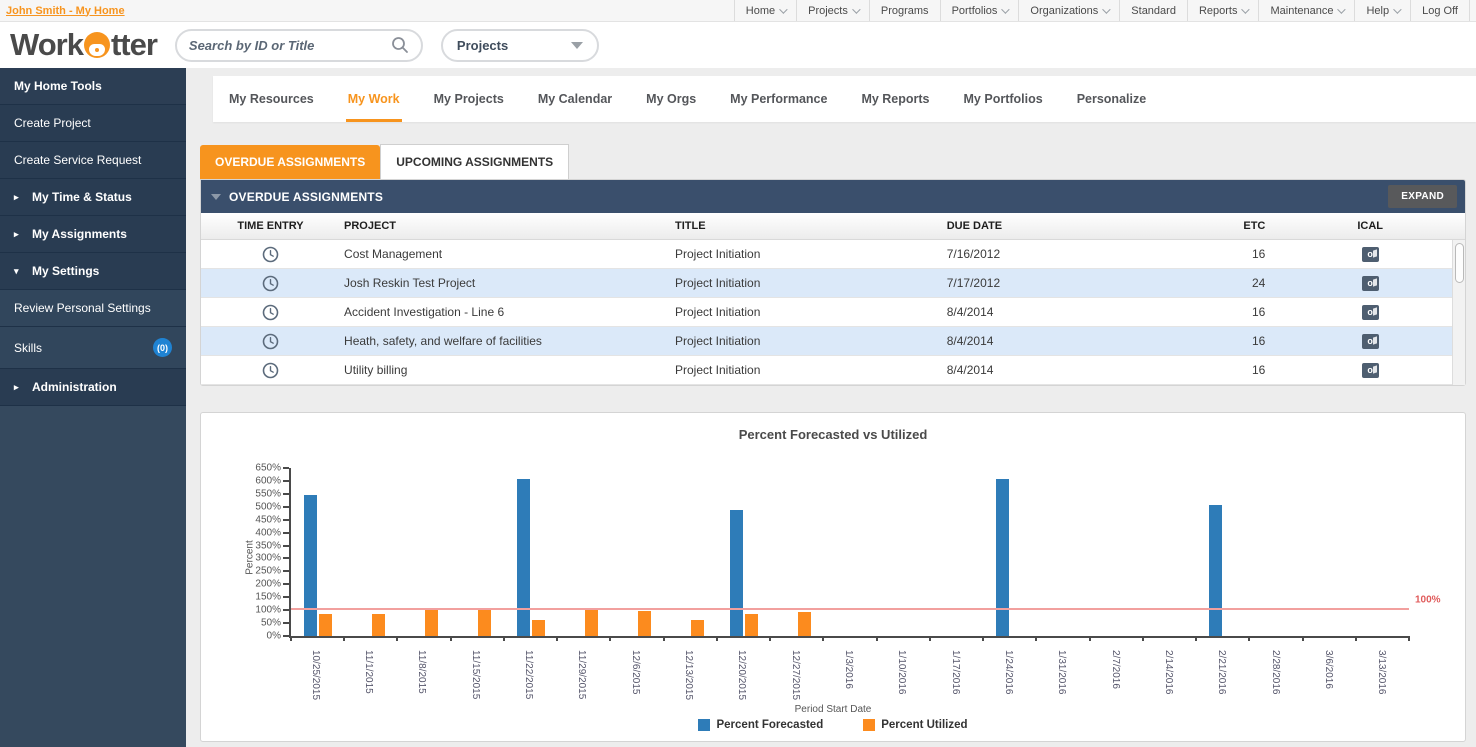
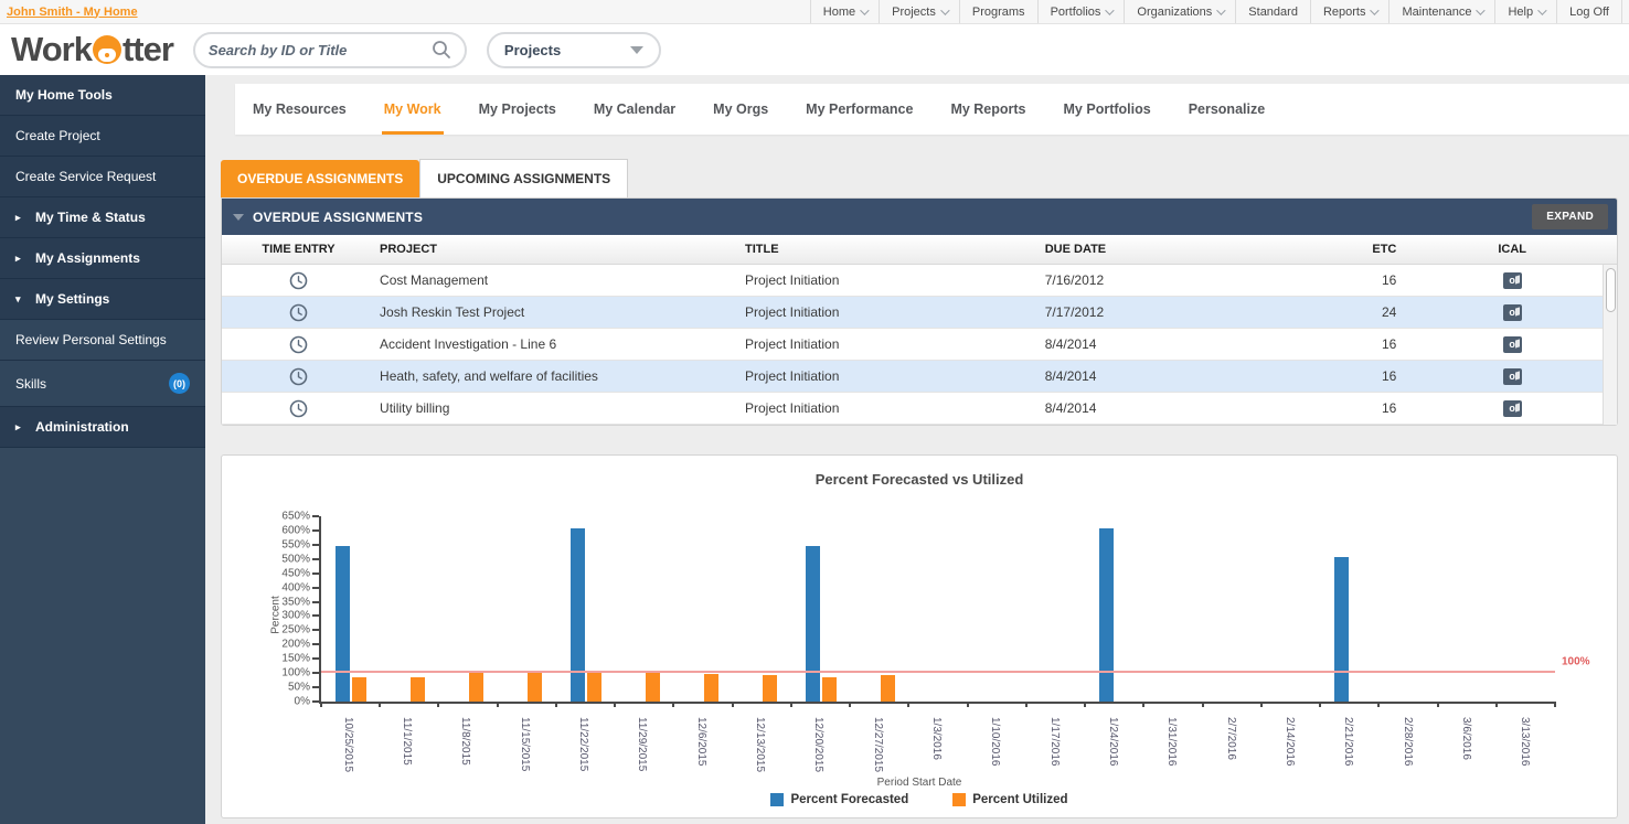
Percent Utilized/11/22/2015: 60% -> 100%
Percent Utilized/12/13/2015: 60% -> 90%
Percent Forecasted/12/20/2015: 480% -> 540%
